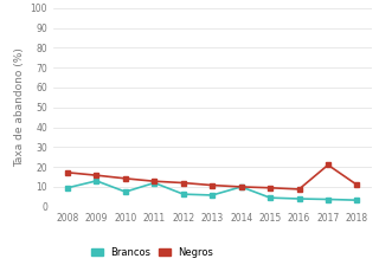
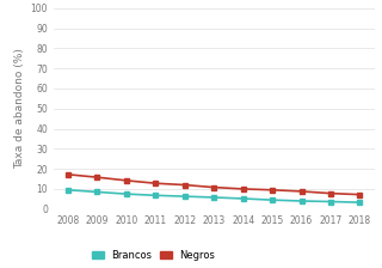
Brancos/2009: 13 -> 8
Brancos/2011: 12 -> 7
Brancos/2014: 10 -> 5
Negros/2017: 21 -> 8
Negros/2018: 11 -> 7
